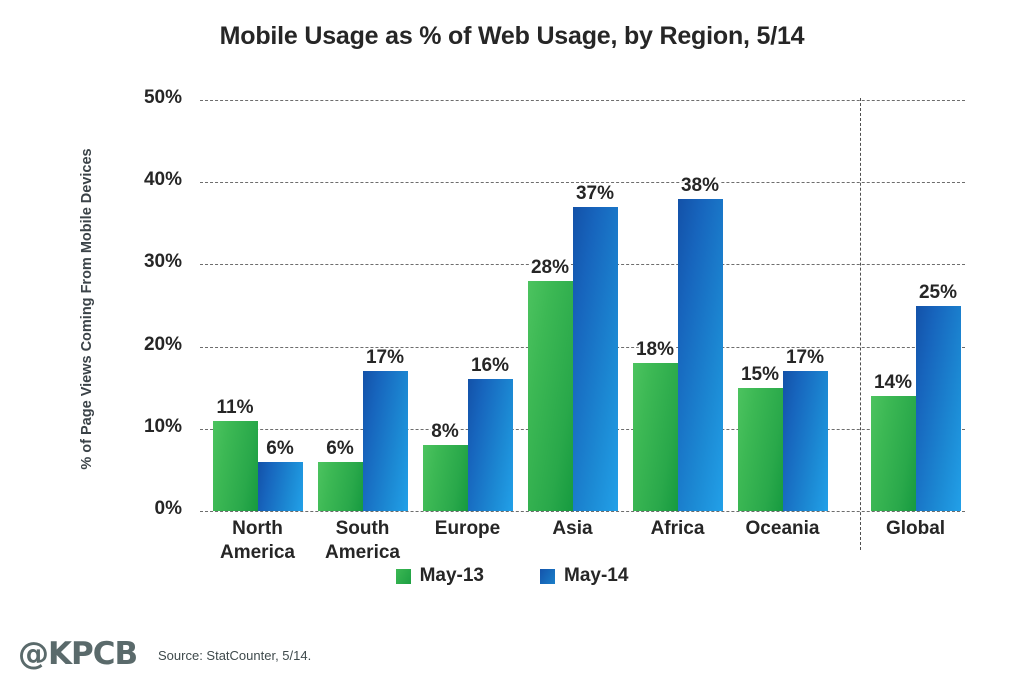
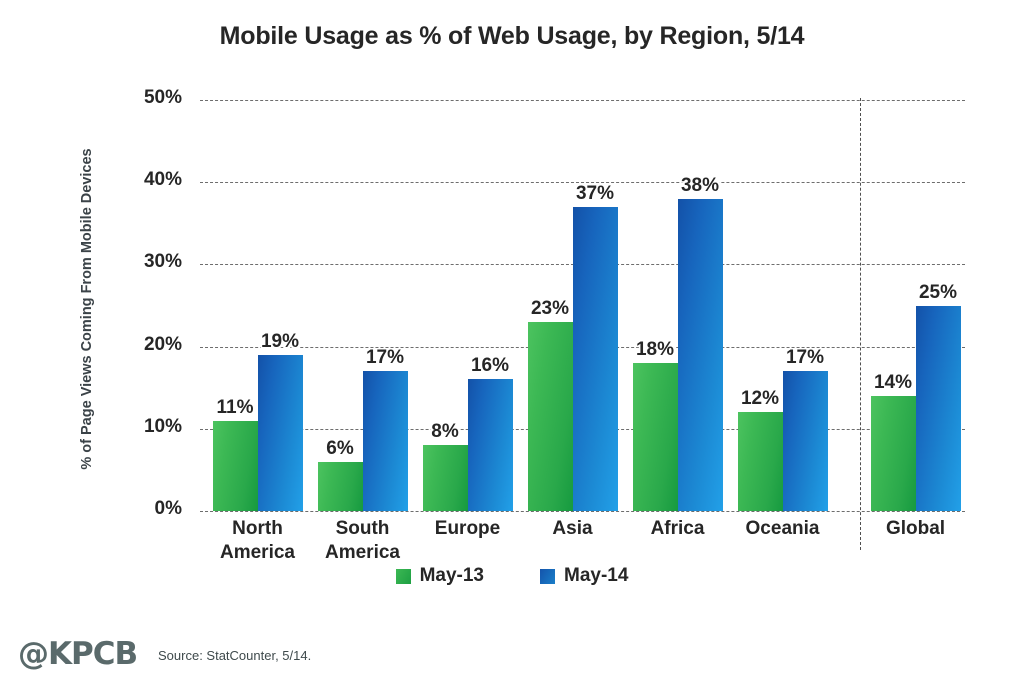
May-14/North America: 6% -> 19%
May-13/Asia: 28% -> 23%
May-13/Oceania: 15% -> 12%
